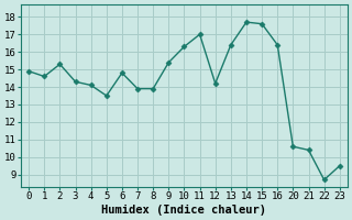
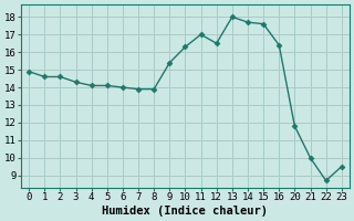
2: 15.3 -> 14.6
5: 13.5 -> 14.1
6: 14.8 -> 14.0
12: 14.2 -> 16.5
13: 16.4 -> 18.0
20: 10.6 -> 11.8
21: 10.4 -> 10.0
